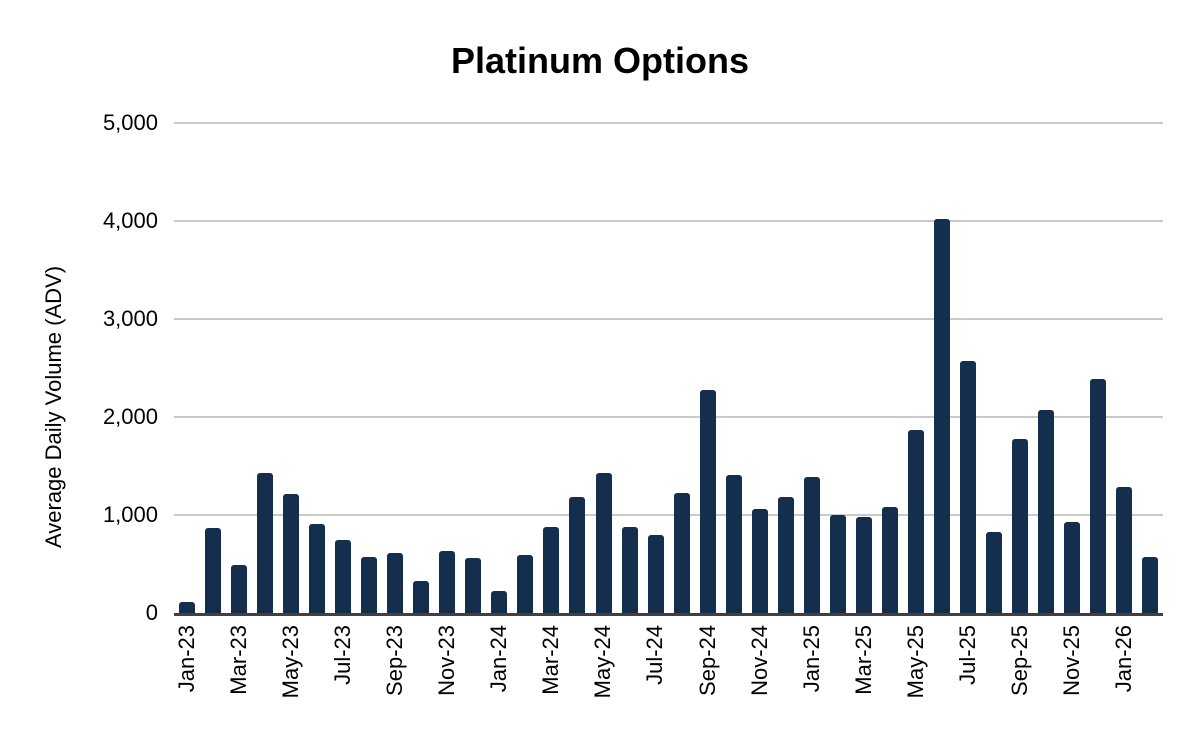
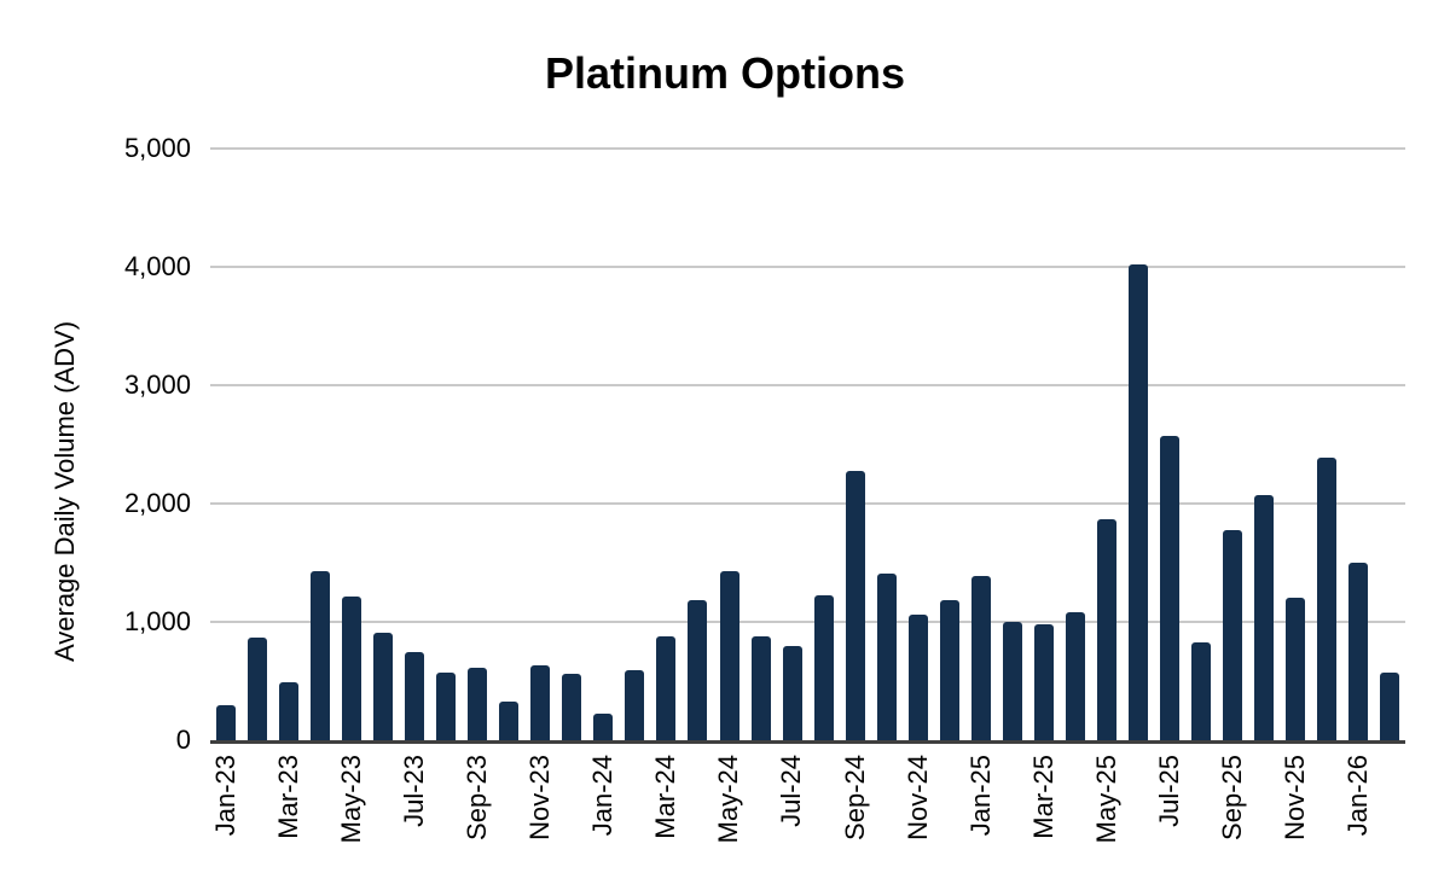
Jan-23: 100 -> 300
Nov-25: 900 -> 1200
Jan-26: 1300 -> 1500
